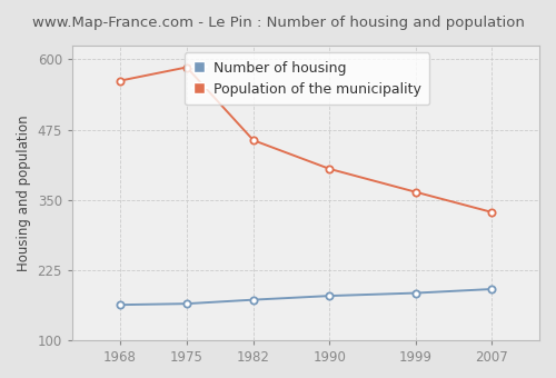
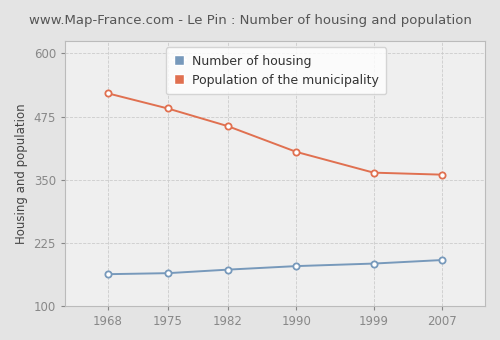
Population of the municipality/1968: 562 -> 521
Population of the municipality/1975: 586 -> 491
Population of the municipality/2007: 328 -> 360
